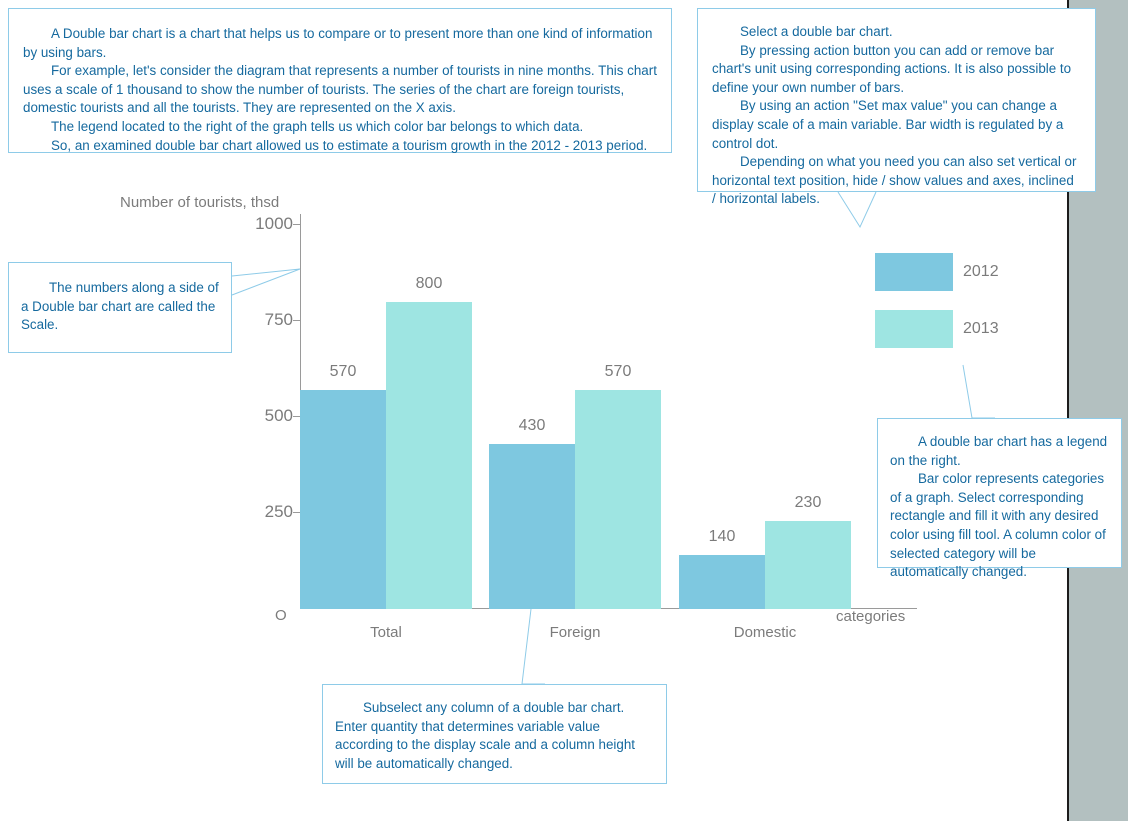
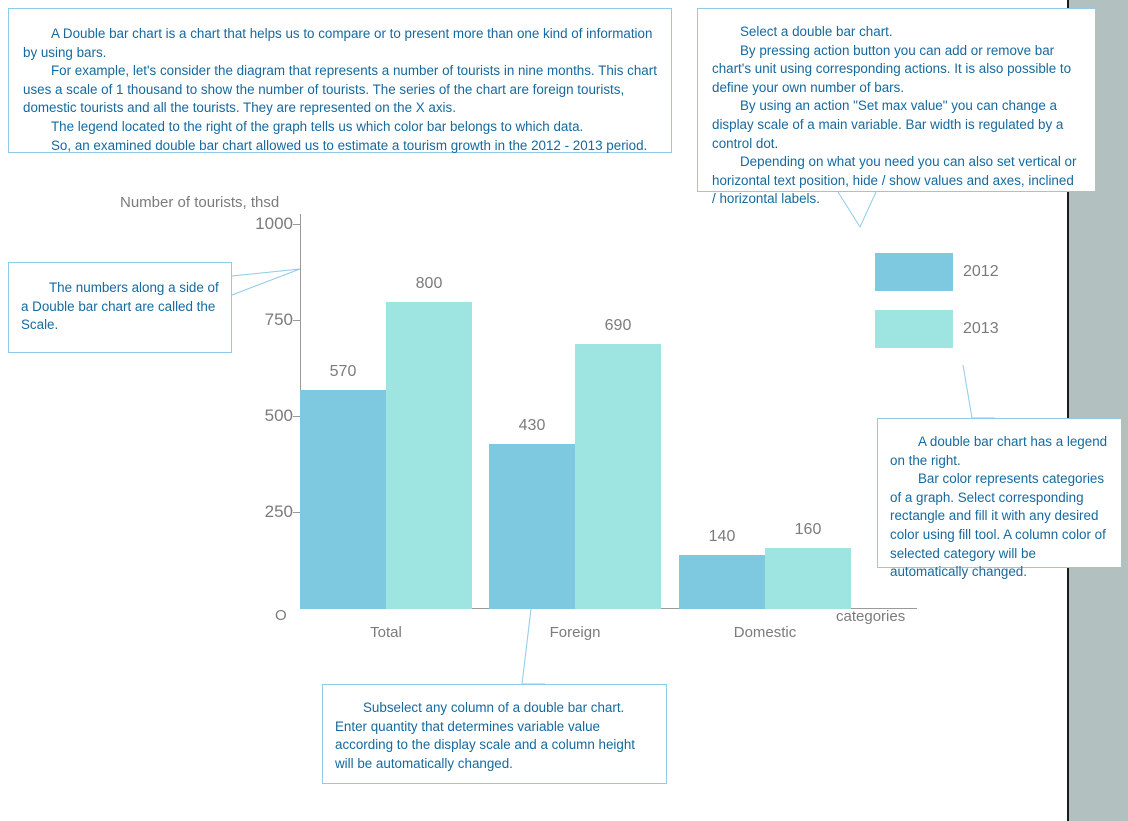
2013/Foreign: 570 -> 690
2013/Domestic: 230 -> 160
